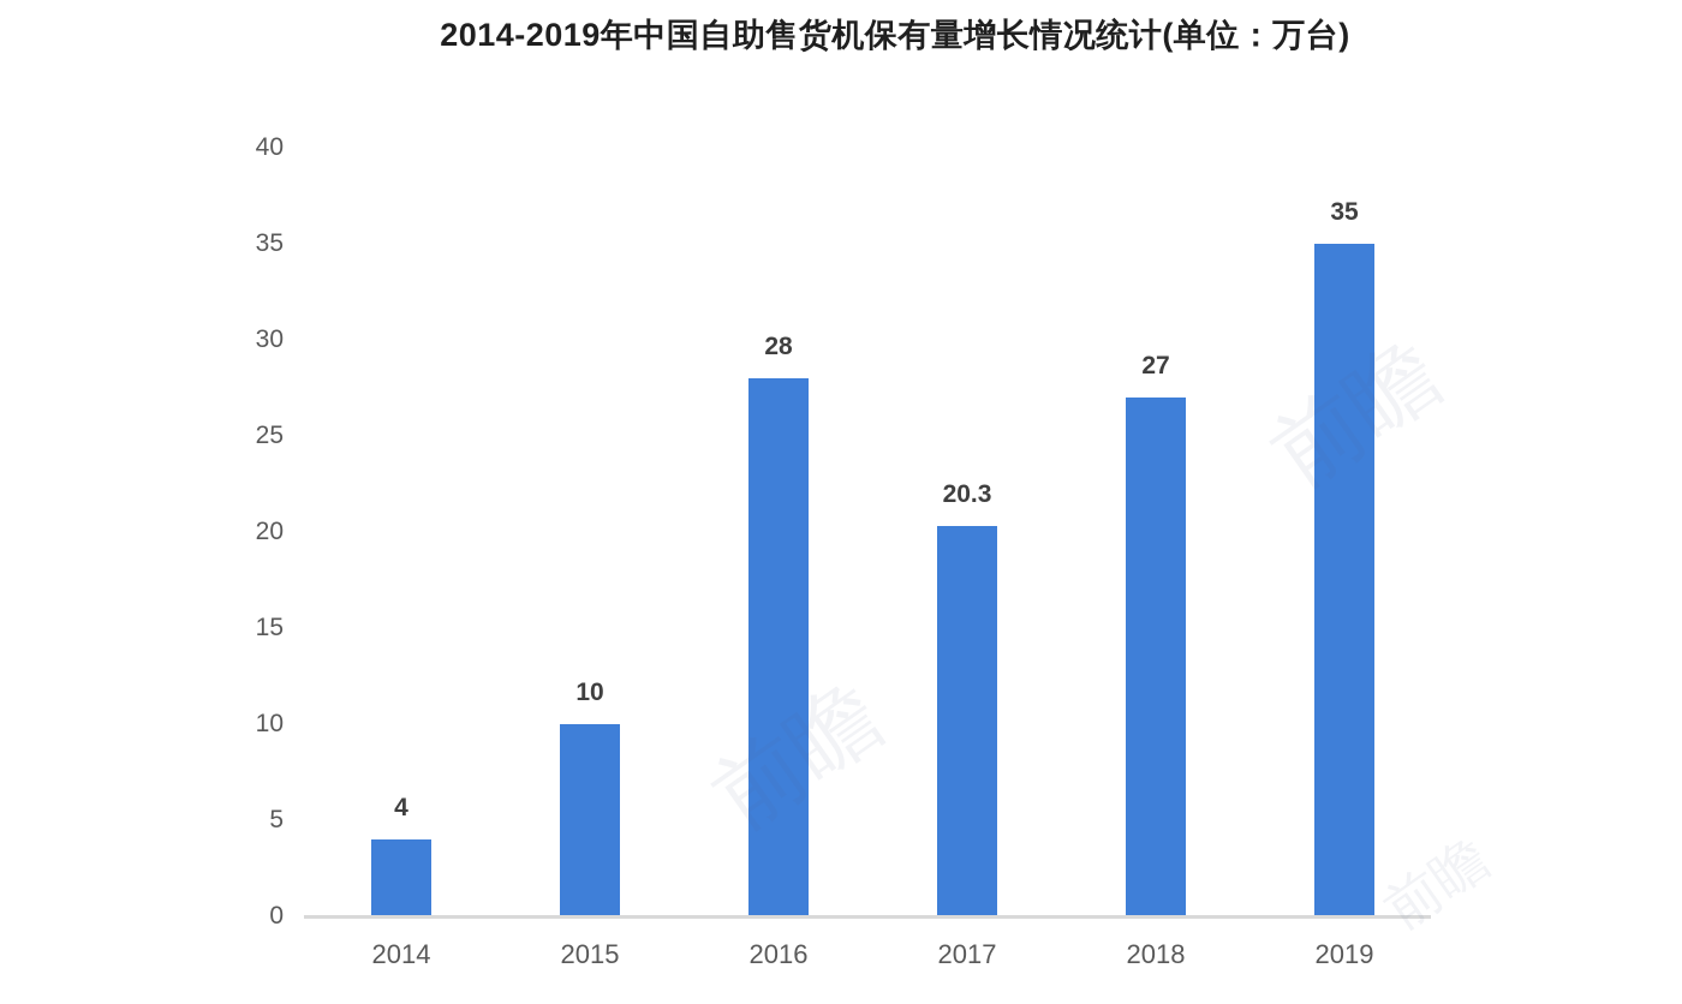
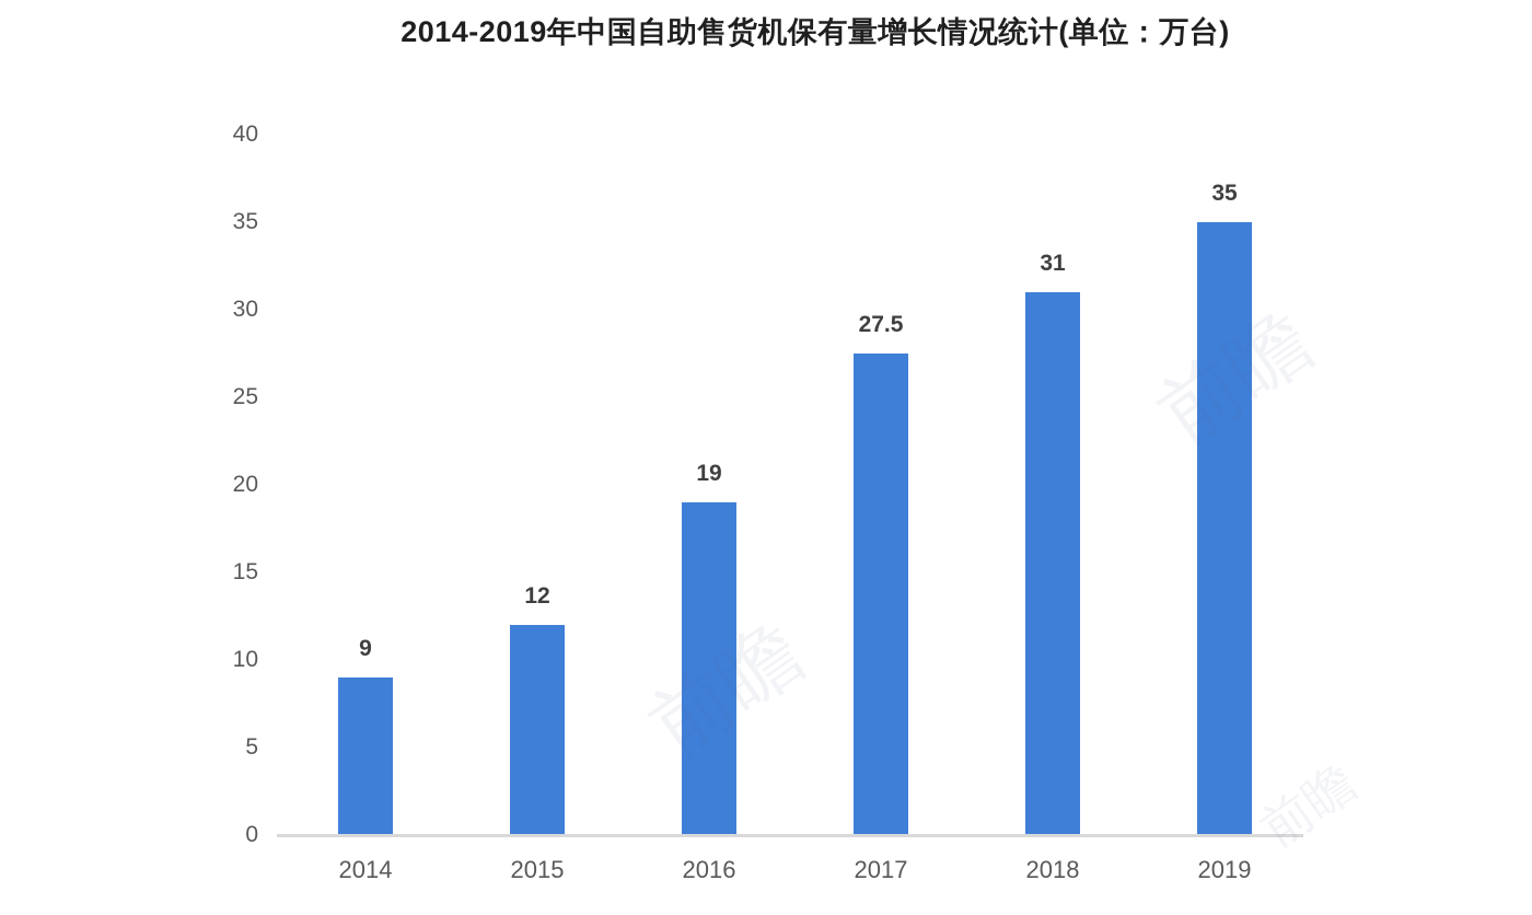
2014: 4 -> 9
2015: 10 -> 12
2016: 28 -> 19
2017: 20.3 -> 27.5
2018: 27 -> 31
